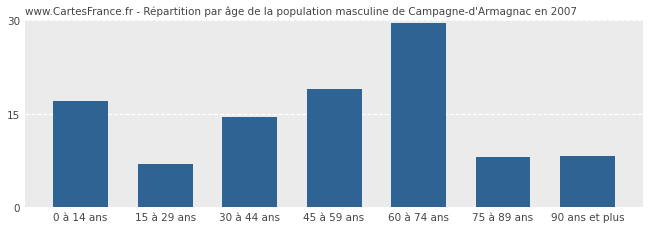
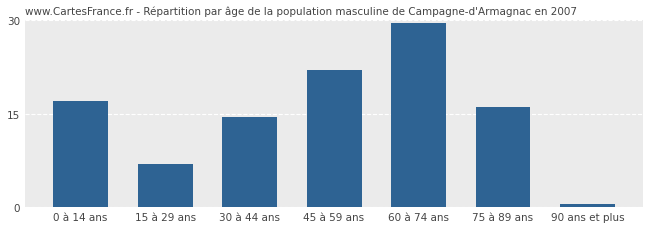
45 à 59 ans: 19.0 -> 22.0
75 à 89 ans: 8.0 -> 16.0
90 ans et plus: 8.2 -> 0.5
